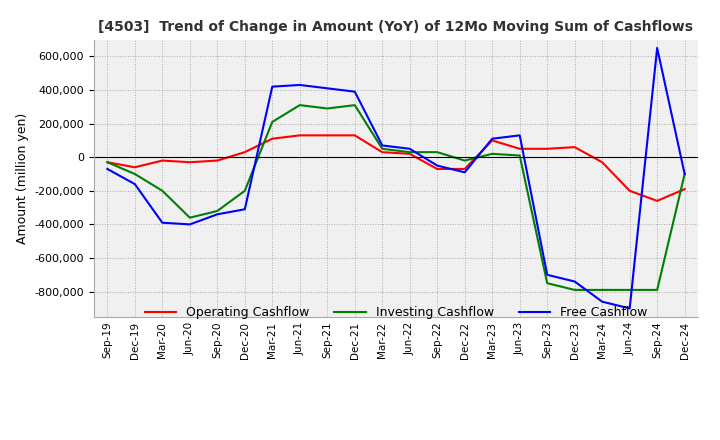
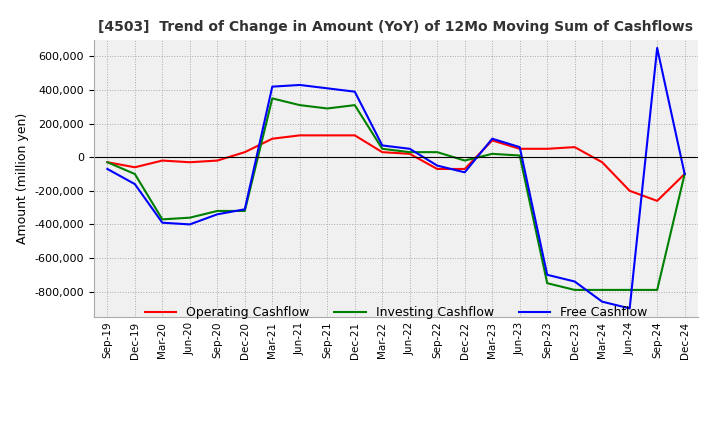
Investing Cashflow/Mar-20: -200,000 -> -370,000
Investing Cashflow/Dec-20: -200,000 -> -320,000
Investing Cashflow/Mar-21: 210,000 -> 350,000
Free Cashflow/Jun-23: 130,000 -> 60,000
Operating Cashflow/Dec-24: -190,000 -> -100,000
